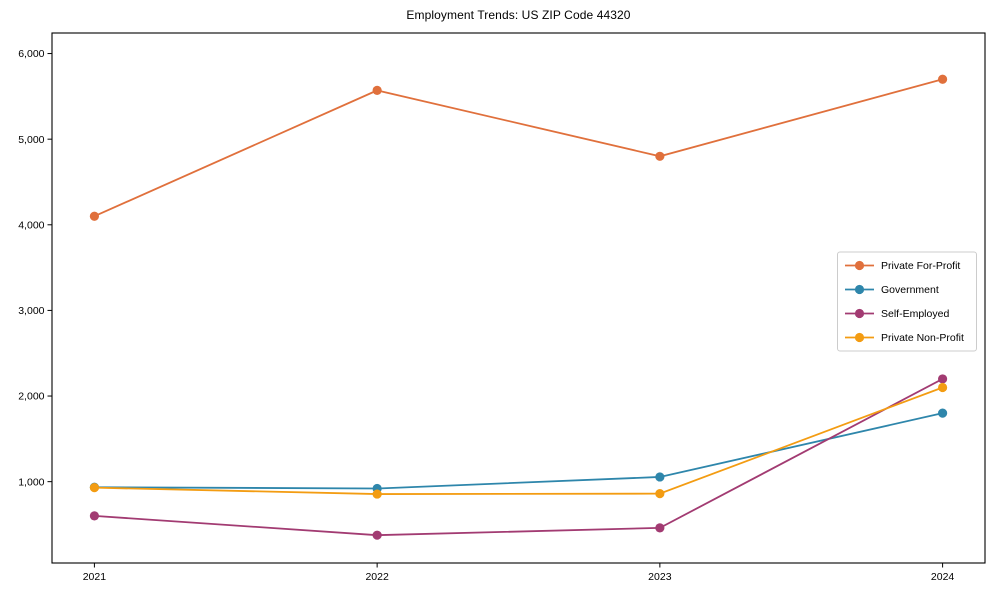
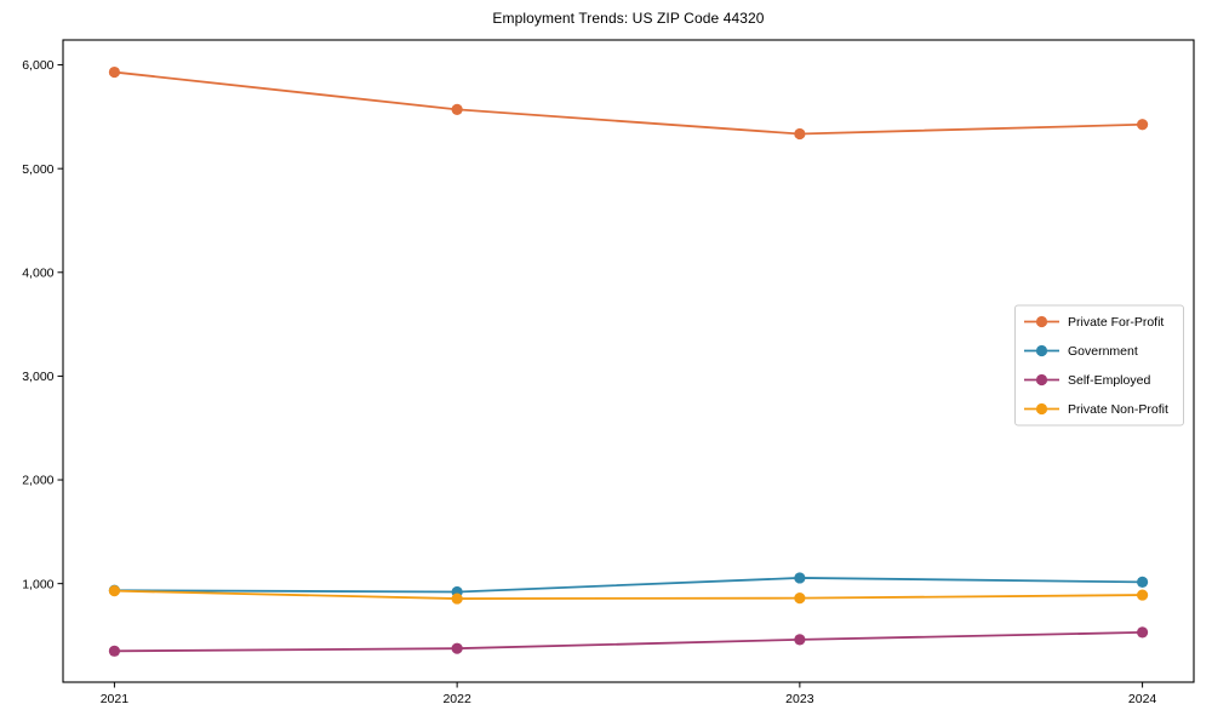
Private For-Profit/2021: 4100 -> 5900
Self-Employed/2021: 600 -> 400
Private For-Profit/2023: 4800 -> 5300
Private For-Profit/2024: 5700 -> 5400
Government/2024: 1800 -> 1000
Self-Employed/2024: 2200 -> 500
Private Non-Profit/2024: 2100 -> 900
